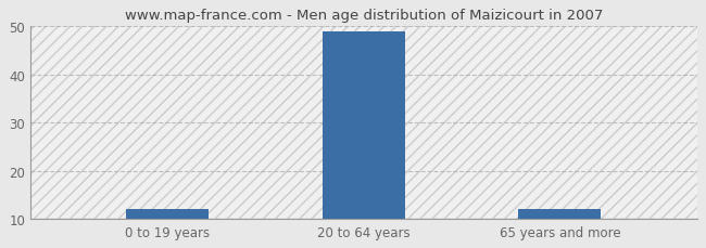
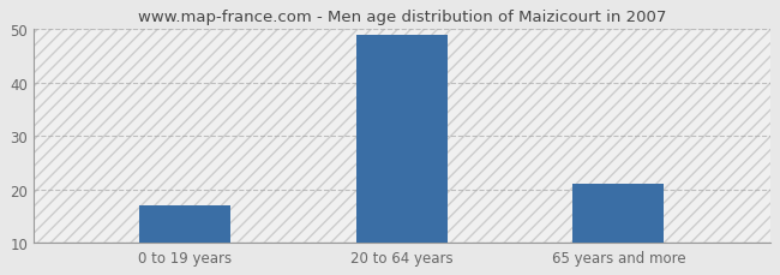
0 to 19 years: 12 -> 17
65 years and more: 12 -> 21
